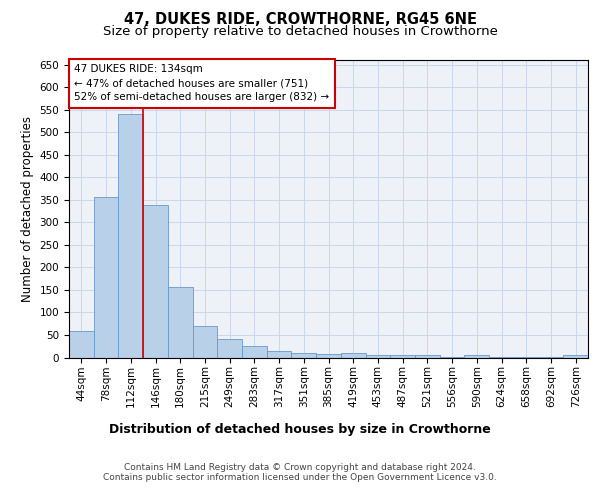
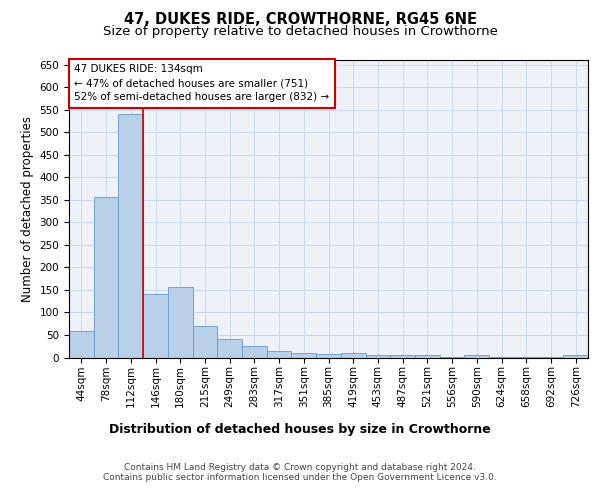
146sqm: 338 -> 140
